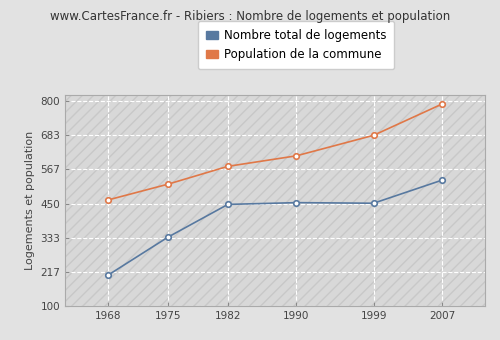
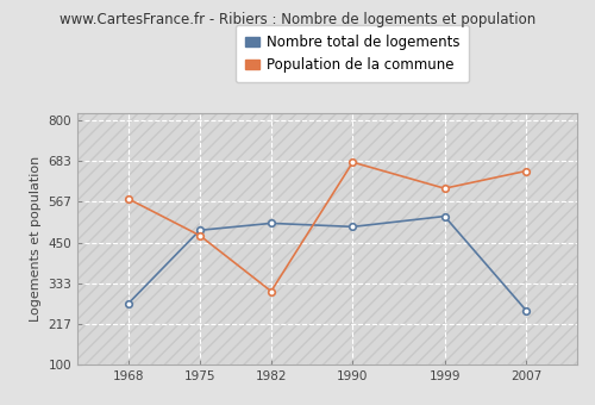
Nombre total de logements/1968: 205 -> 275
Population de la commune/1968: 462 -> 575
Nombre total de logements/1975: 335 -> 485
Population de la commune/1975: 516 -> 470
Nombre total de logements/1982: 447 -> 505
Population de la commune/1982: 577 -> 310
Nombre total de logements/1990: 453 -> 495
Population de la commune/1990: 613 -> 680
Nombre total de logements/1999: 451 -> 525
Population de la commune/1999: 683 -> 605
Nombre total de logements/2007: 530 -> 255
Population de la commune/2007: 790 -> 655
